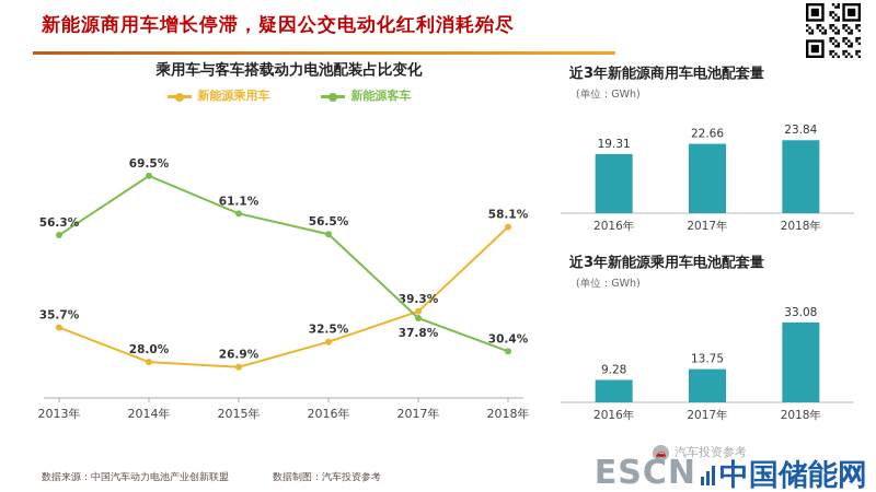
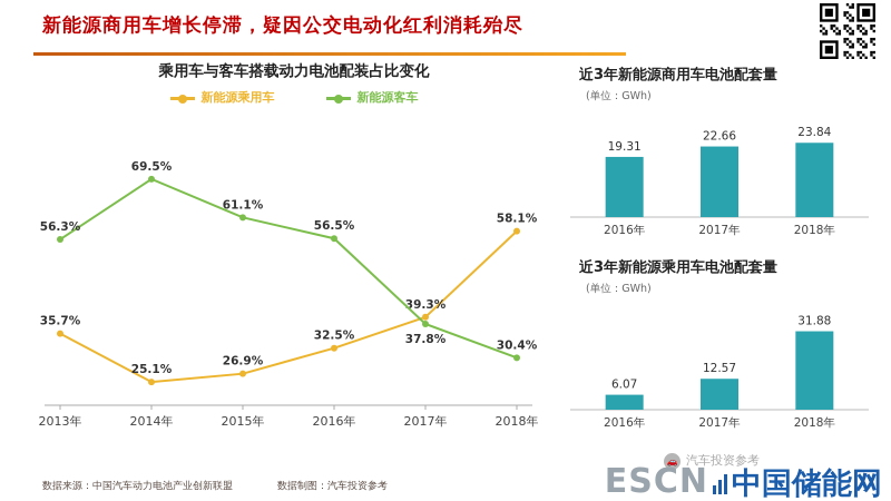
乘用车与客车搭载动力电池配装占比变化/新能源乘用车/2014年: 28.0% -> 25.1%
近3年新能源乘用车电池配套量/2016年: 9.28 -> 6.07
近3年新能源乘用车电池配套量/2017年: 13.75 -> 12.57
近3年新能源乘用车电池配套量/2018年: 33.08 -> 31.88
